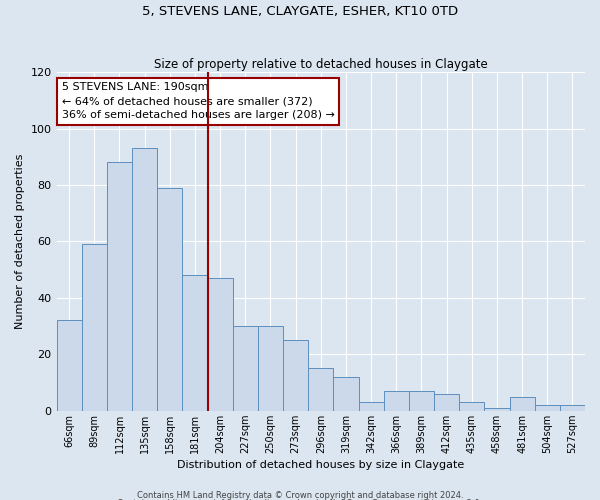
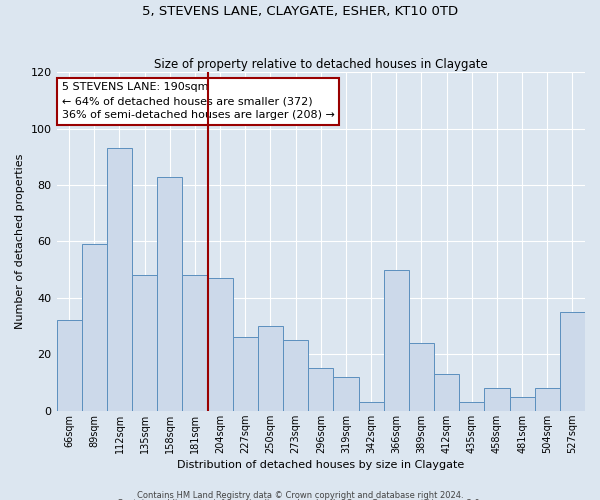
112sqm: 88 -> 93
135sqm: 93 -> 48
158sqm: 79 -> 83
227sqm: 30 -> 26
366sqm: 7 -> 50
389sqm: 7 -> 24
412sqm: 6 -> 13
458sqm: 1 -> 8
504sqm: 2 -> 8
527sqm: 2 -> 35
